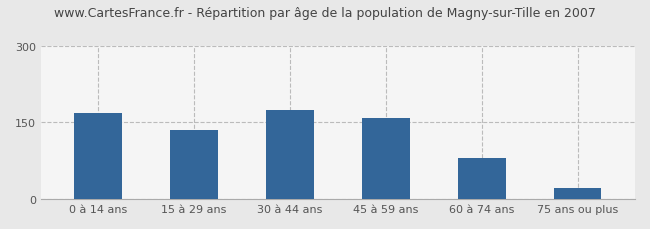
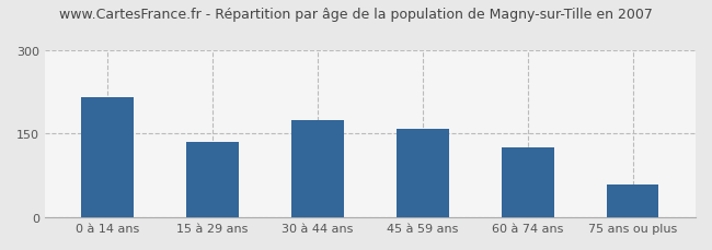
0 à 14 ans: 168 -> 216
60 à 74 ans: 80 -> 126
75 ans ou plus: 22 -> 58
